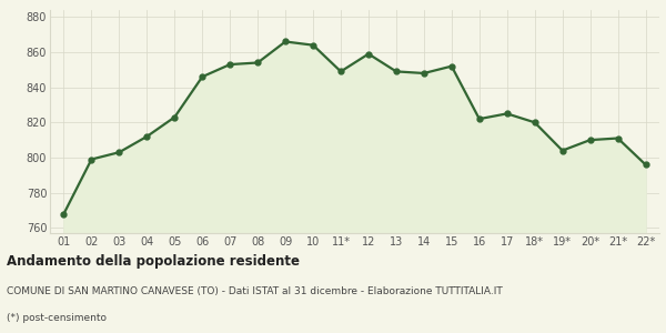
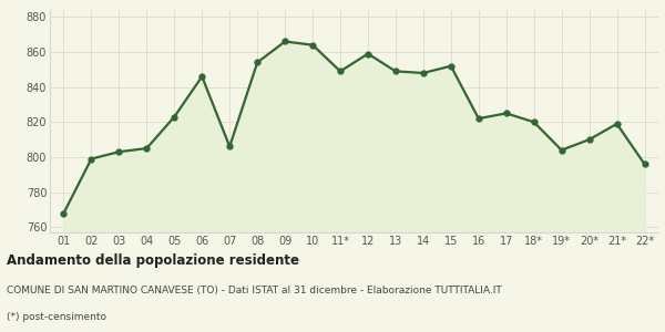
04: 812 -> 805
07: 853 -> 806
21*: 811 -> 819
